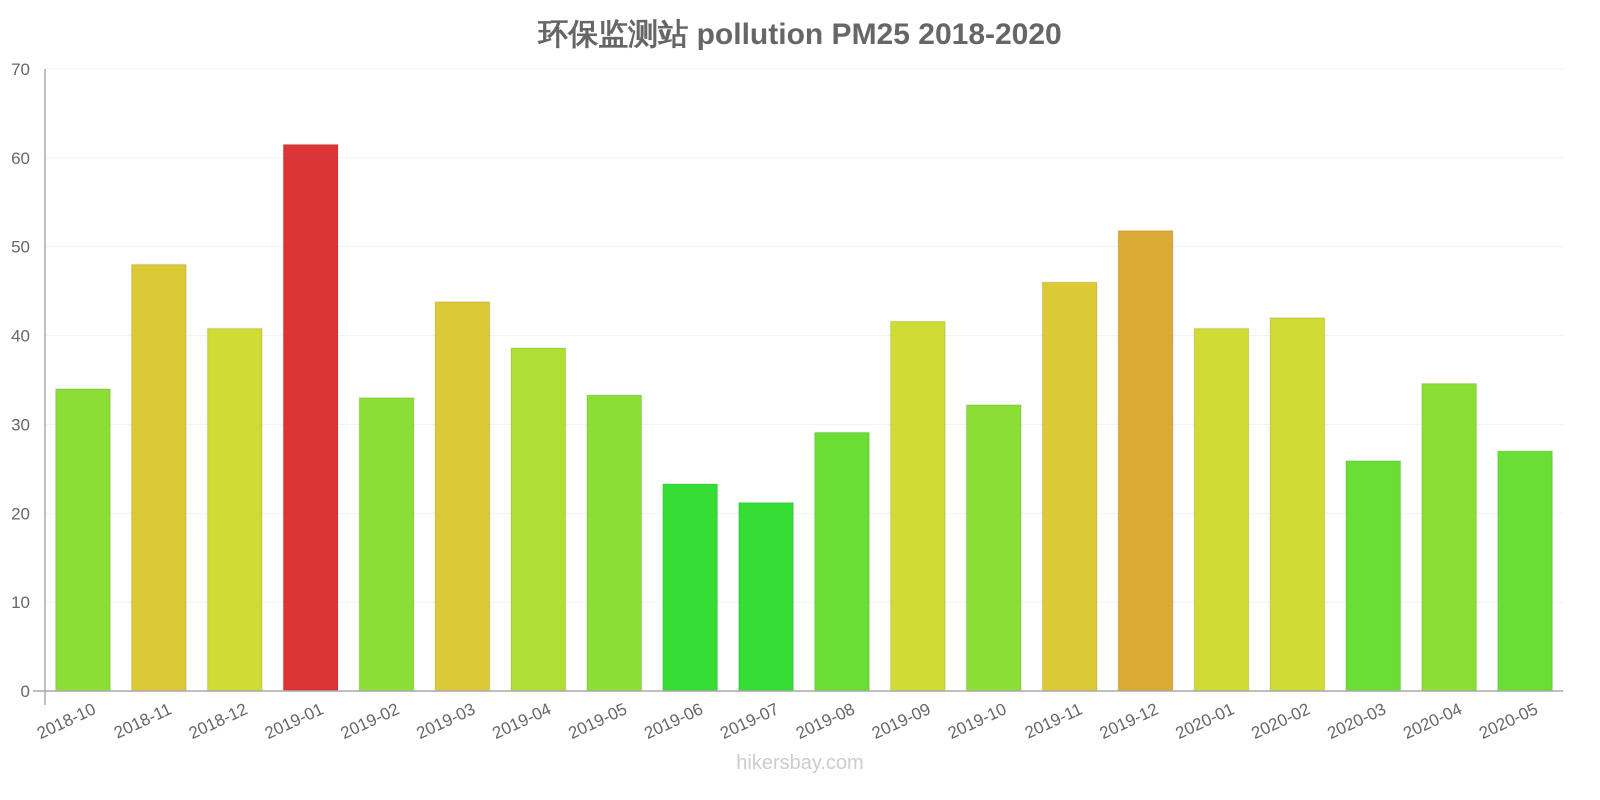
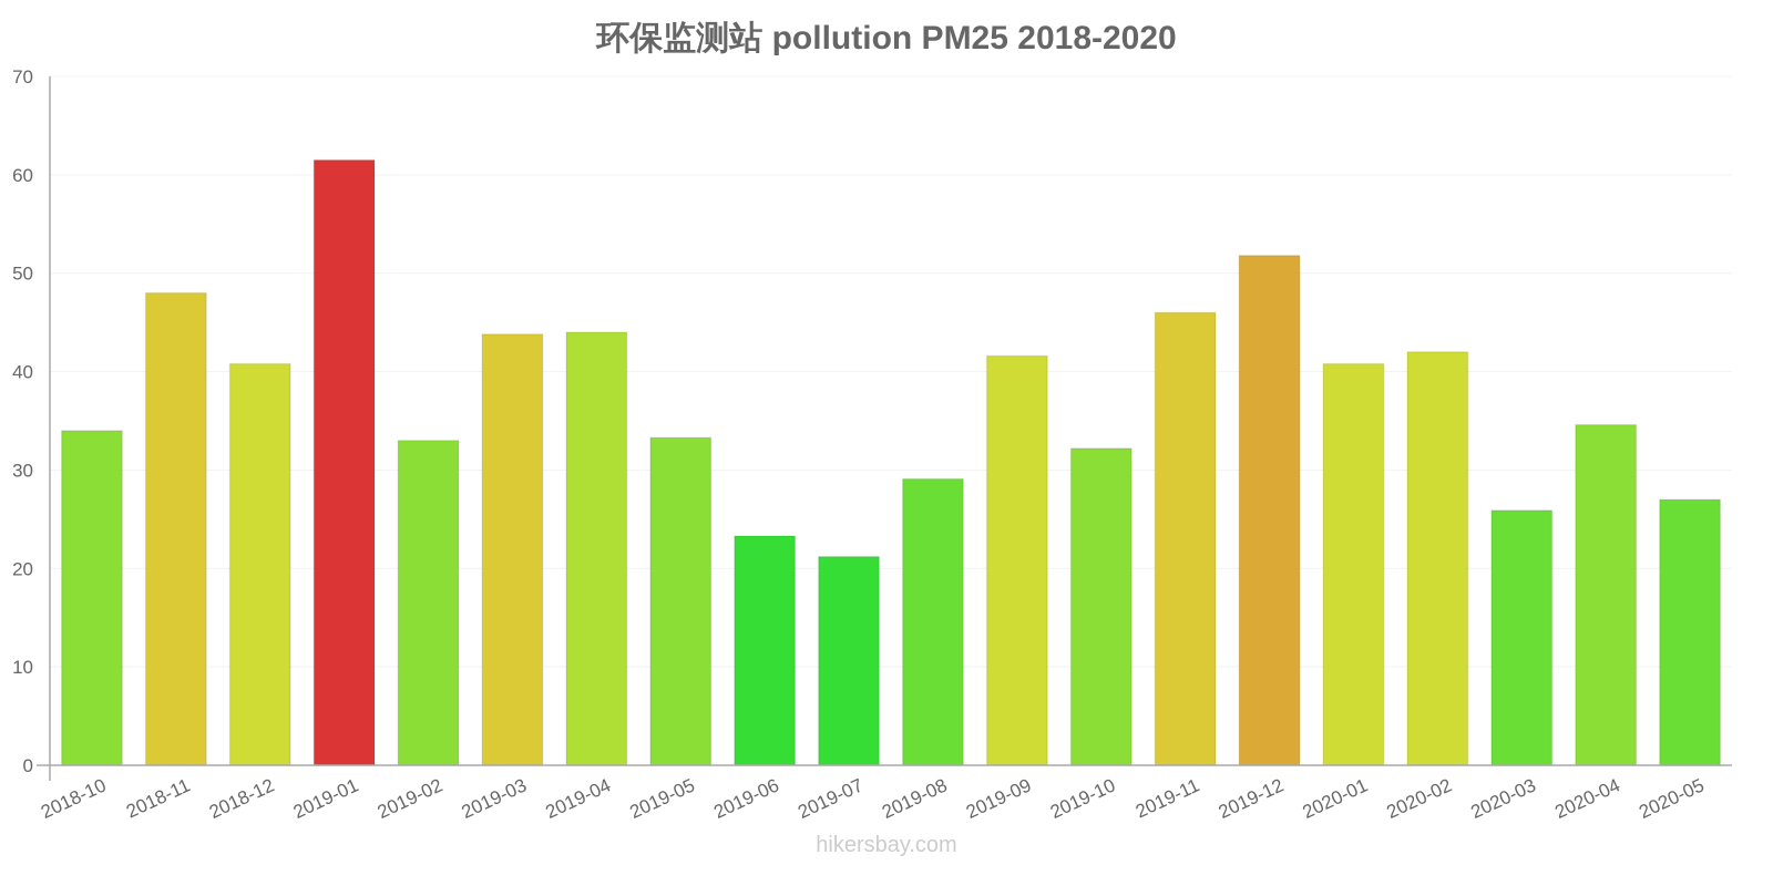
2019-04: 39 -> 44
